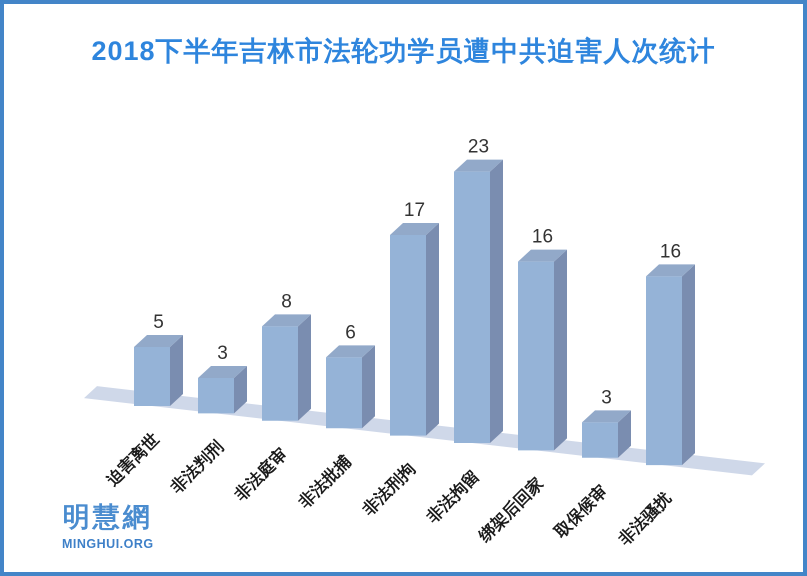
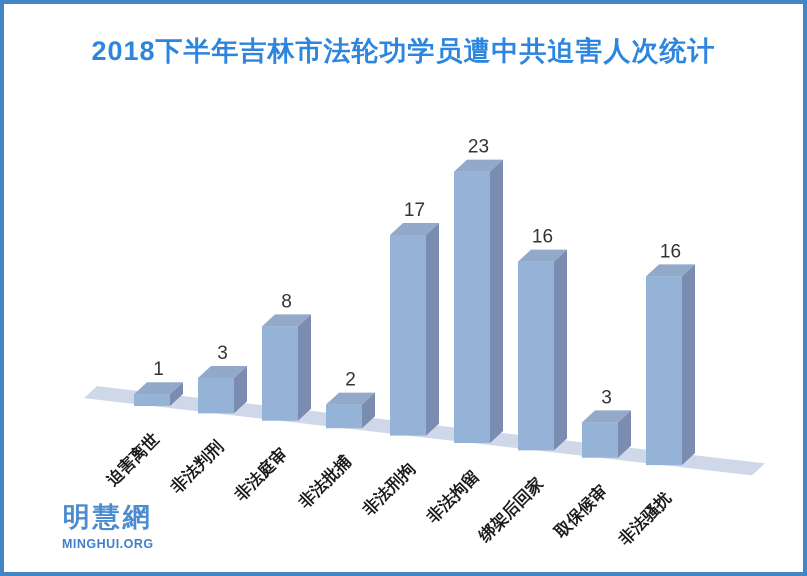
迫害离世: 5 -> 1
非法批捕: 6 -> 2
